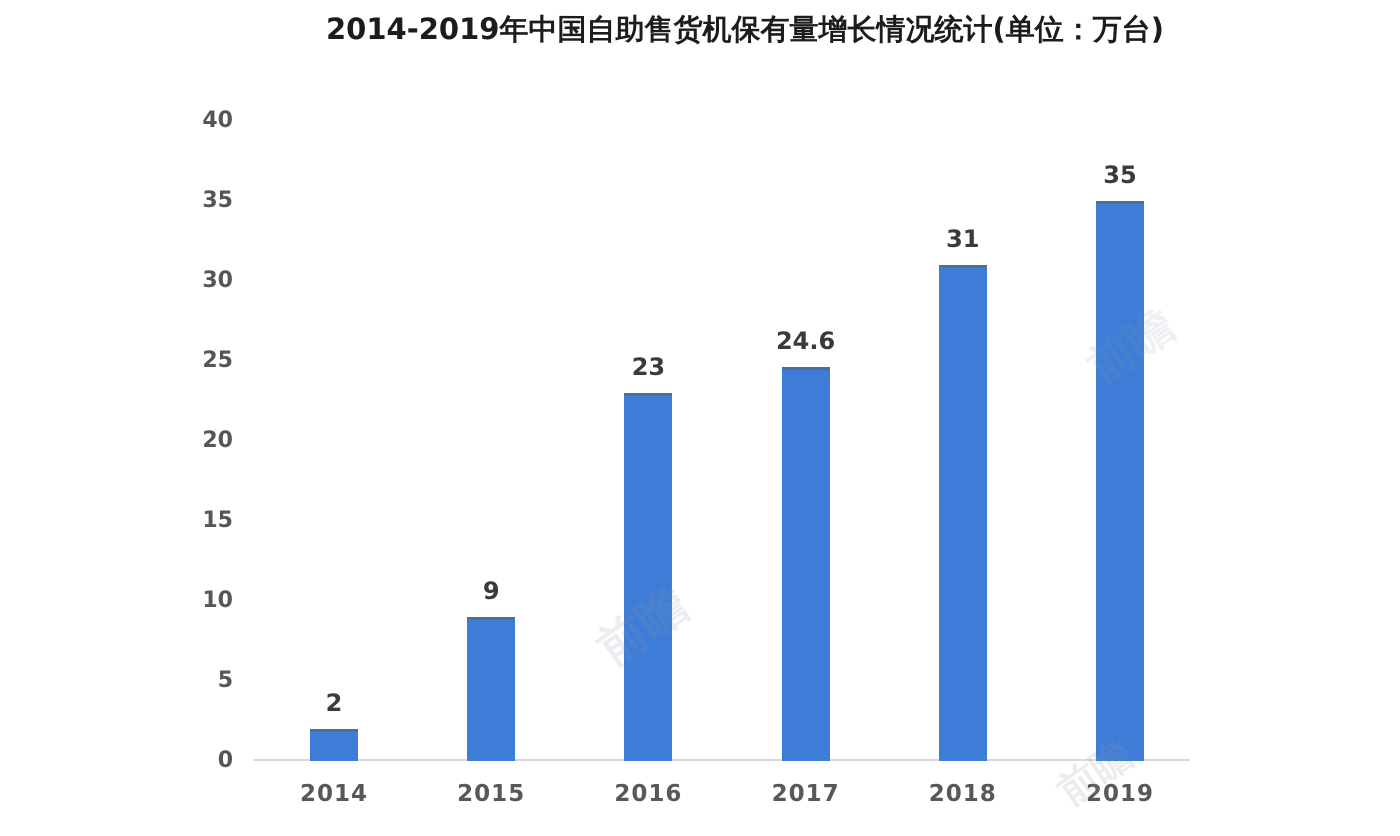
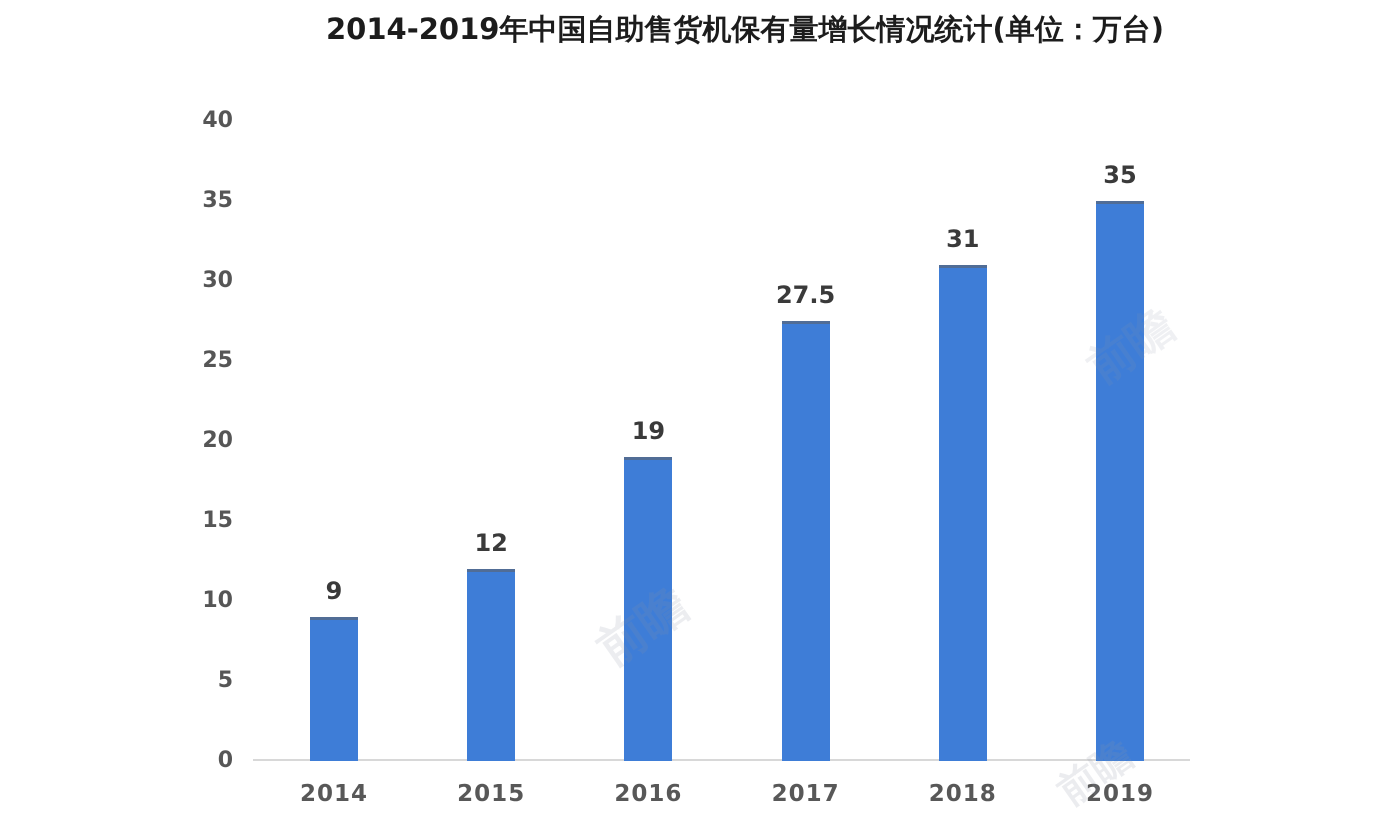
2014: 2 -> 9
2015: 9 -> 12
2016: 23 -> 19
2017: 24.6 -> 27.5
